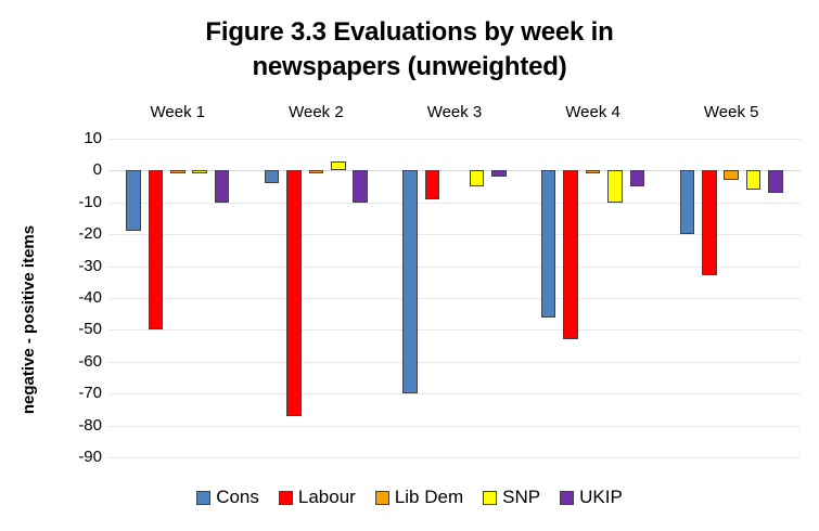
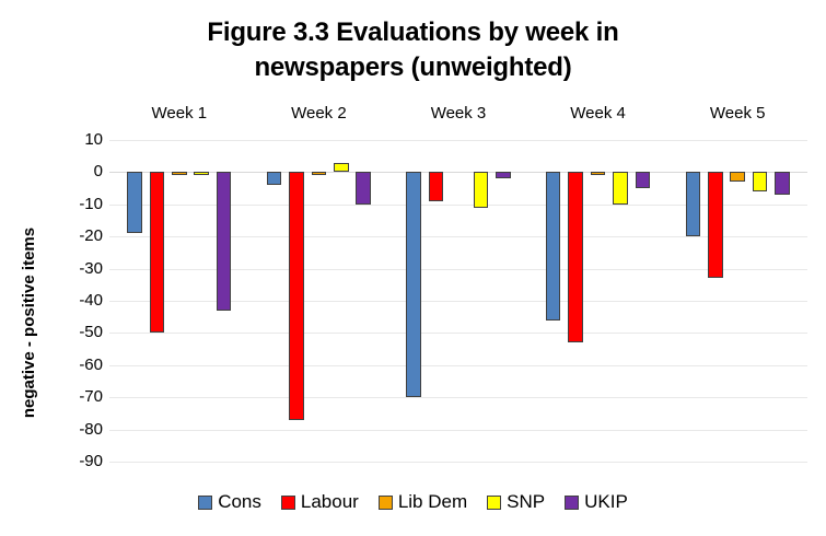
UKIP/Week 1: -10 -> -43
SNP/Week 3: -5 -> -11
